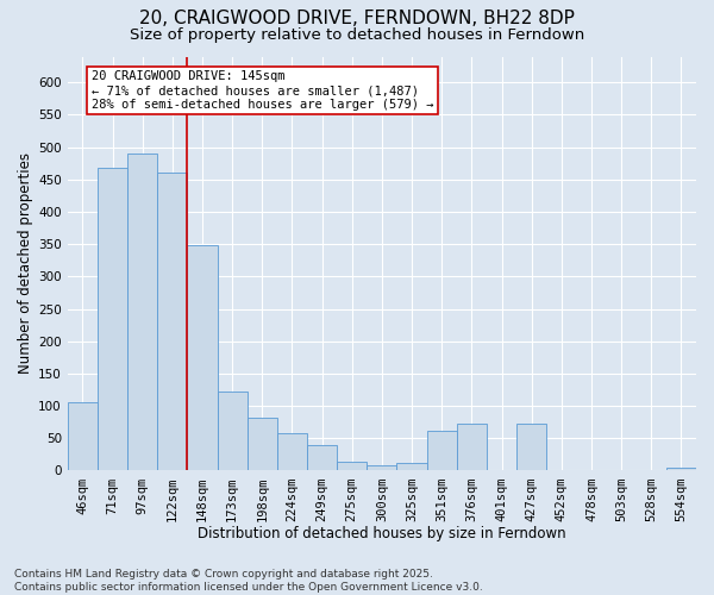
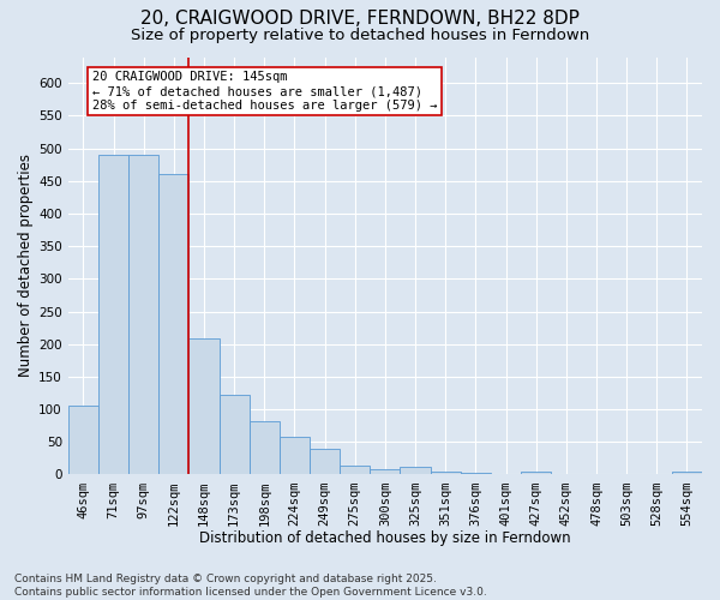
71sqm: 468 -> 490
148sqm: 348 -> 208
351sqm: 62 -> 4
376sqm: 72 -> 2
427sqm: 72 -> 5
